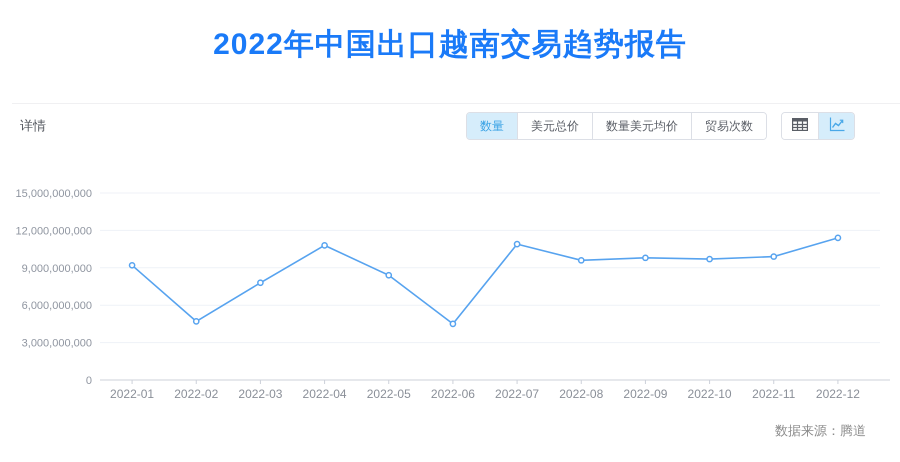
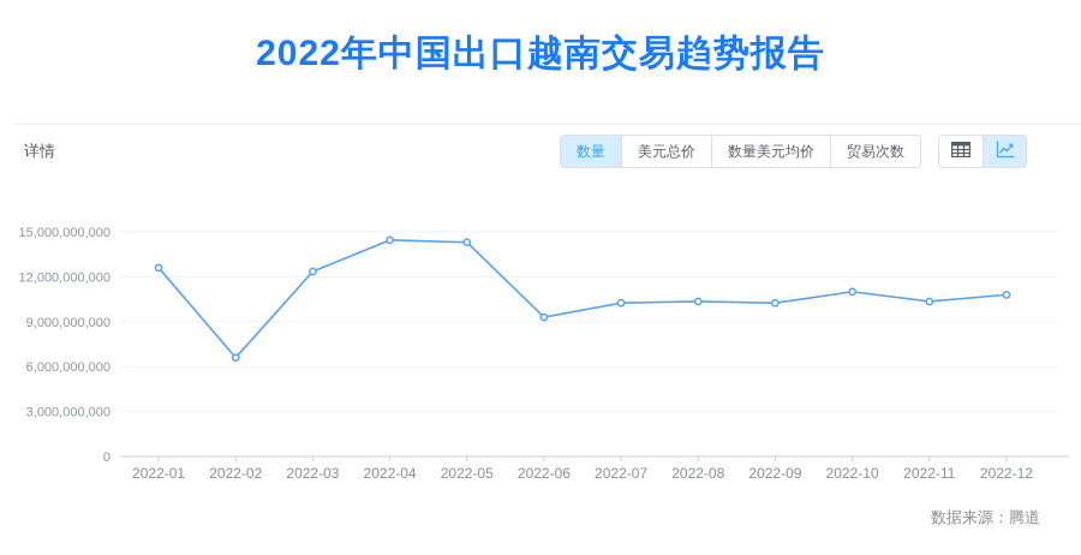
2022-01: 9200000000 -> 12600000000
2022-02: 4700000000 -> 6600000000
2022-03: 7800000000 -> 12400000000
2022-04: 10800000000 -> 14400000000
2022-05: 8400000000 -> 14300000000
2022-06: 4500000000 -> 9300000000
2022-07: 10900000000 -> 10200000000
2022-08: 9600000000 -> 10400000000
2022-09: 9800000000 -> 10200000000
2022-10: 9700000000 -> 11000000000
2022-11: 9900000000 -> 10400000000
2022-12: 11400000000 -> 10800000000
